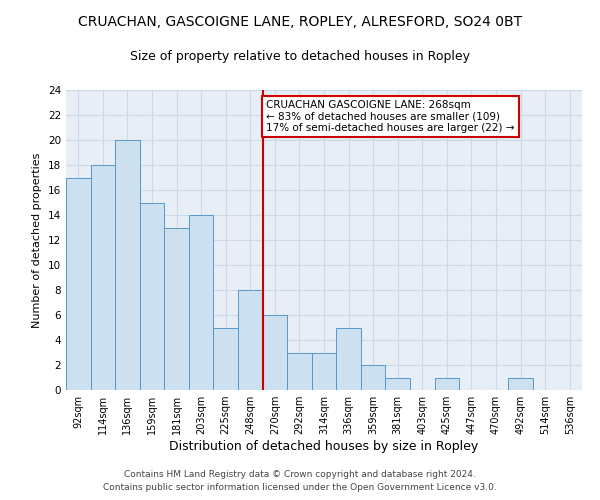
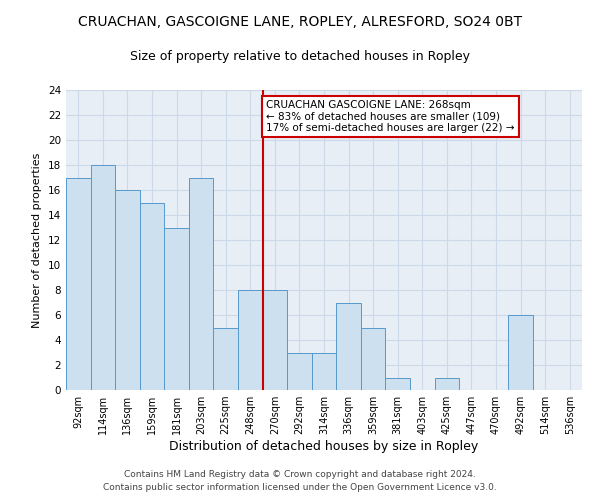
136sqm: 20 -> 16
203sqm: 14 -> 17
270sqm: 6 -> 8
336sqm: 5 -> 7
359sqm: 2 -> 5
492sqm: 1 -> 6
